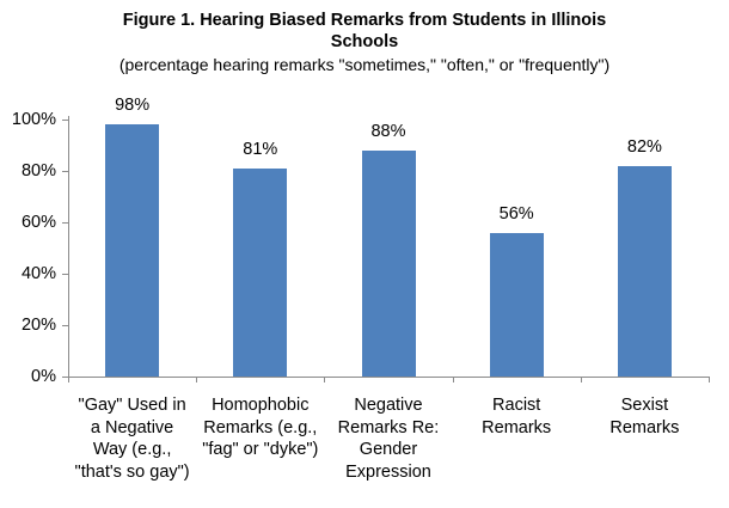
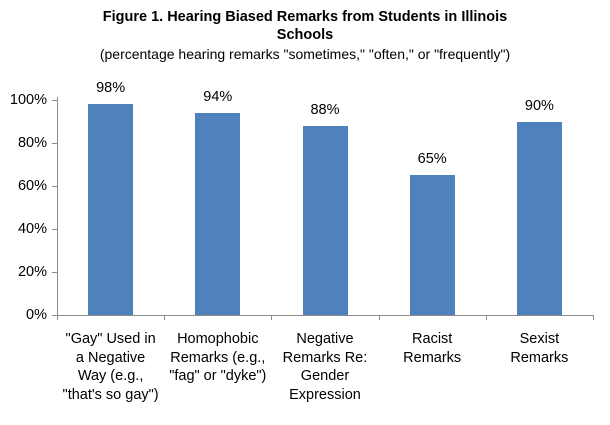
Homophobic Remarks (e.g., "fag" or "dyke"): 81% -> 94%
Racist Remarks: 56% -> 65%
Sexist Remarks: 82% -> 90%
